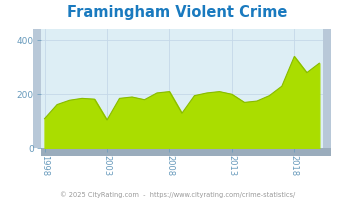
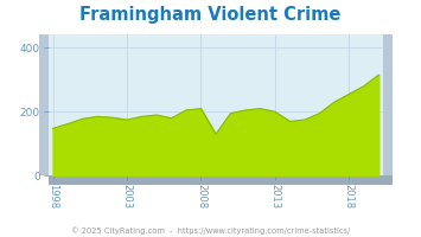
1998: 110 -> 148
2003: 105 -> 175
2018: 340 -> 255
